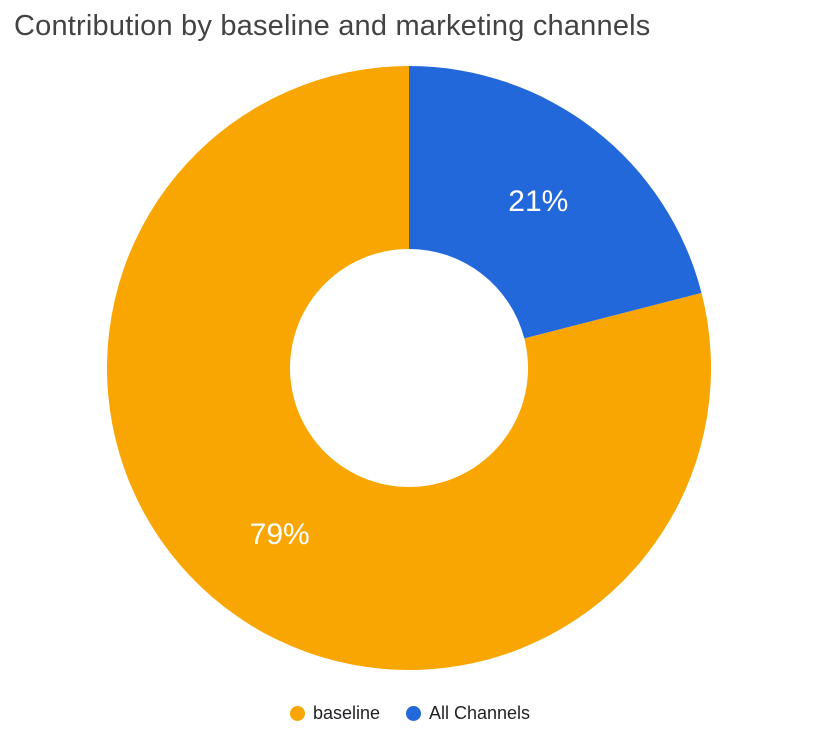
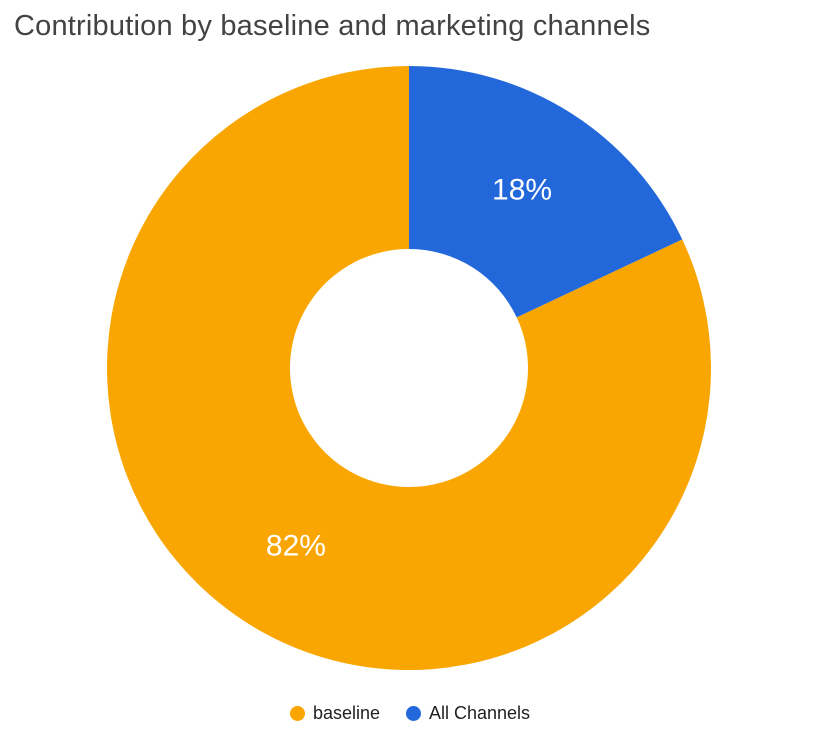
baseline: 79% -> 82%
All Channels: 21% -> 18%
